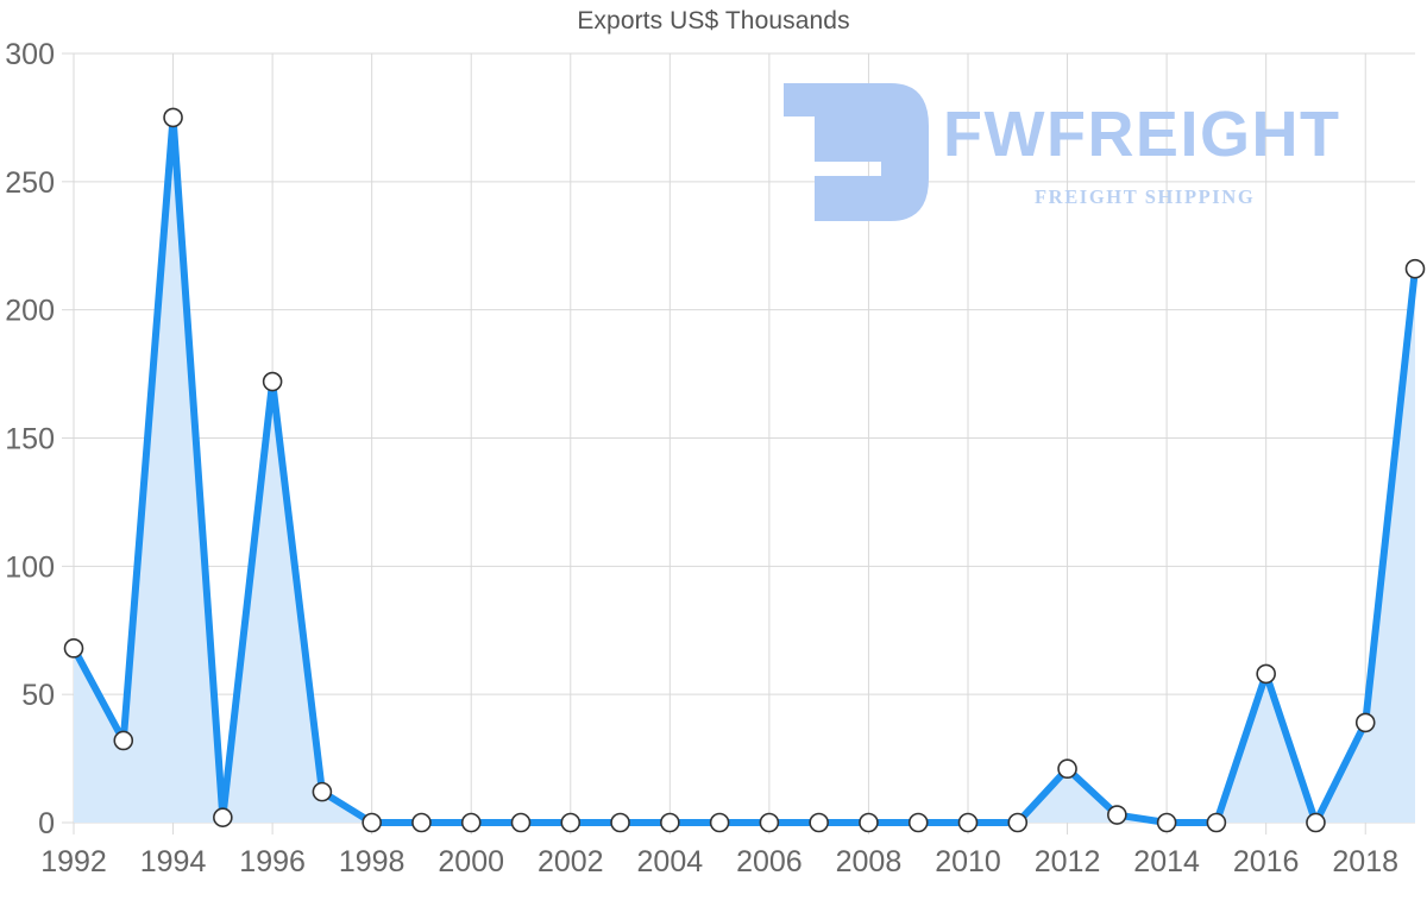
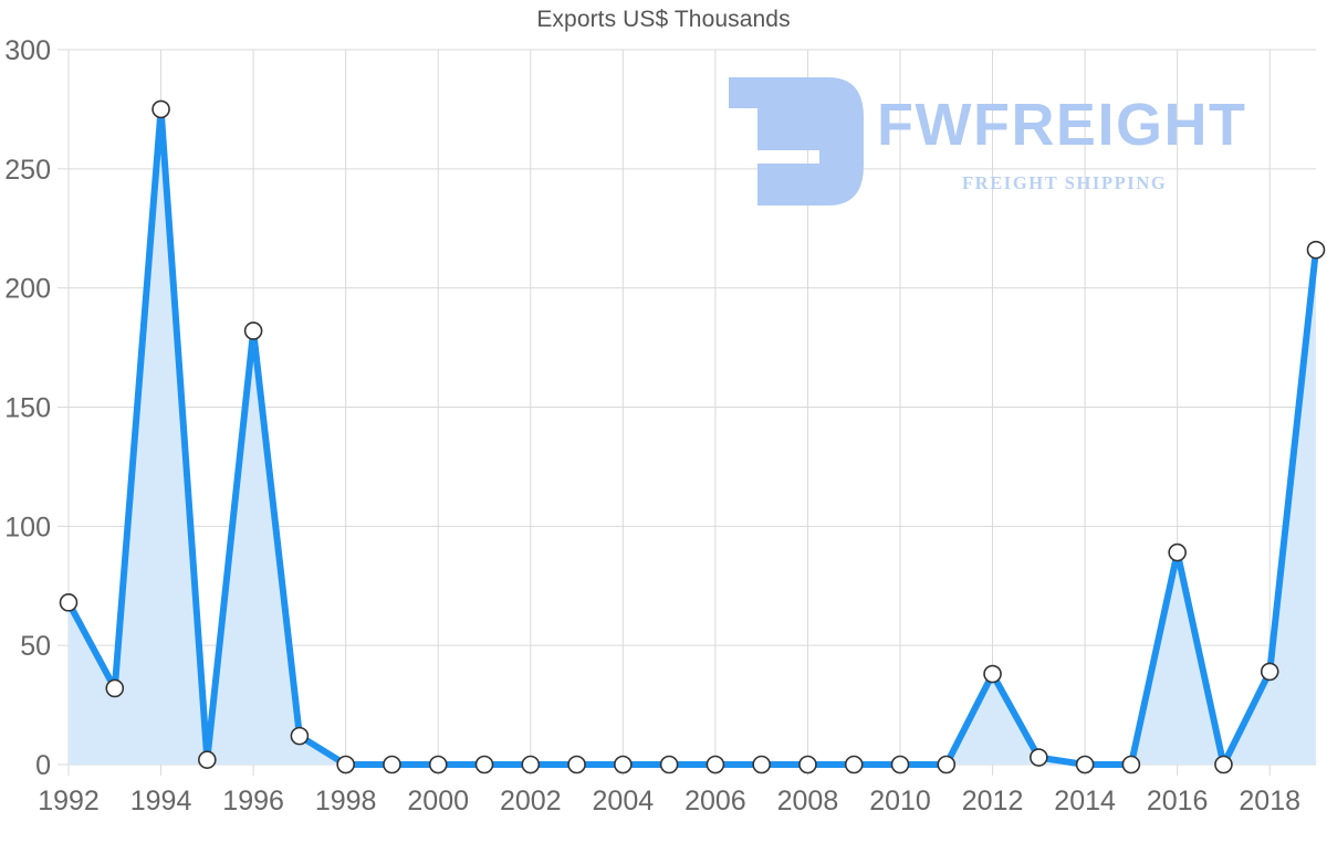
1996: 172 -> 182
2012: 21 -> 38
2016: 58 -> 89
